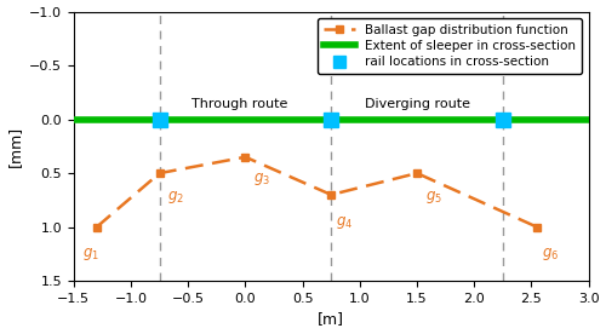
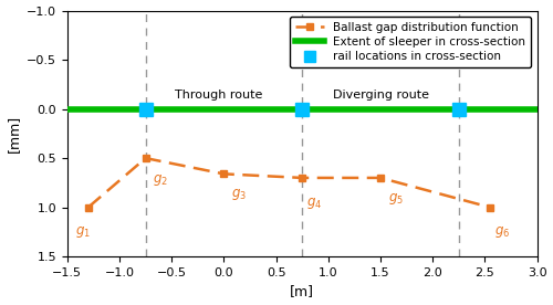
0.0: 0.35 -> 0.66
1.5: 0.50 -> 0.70
